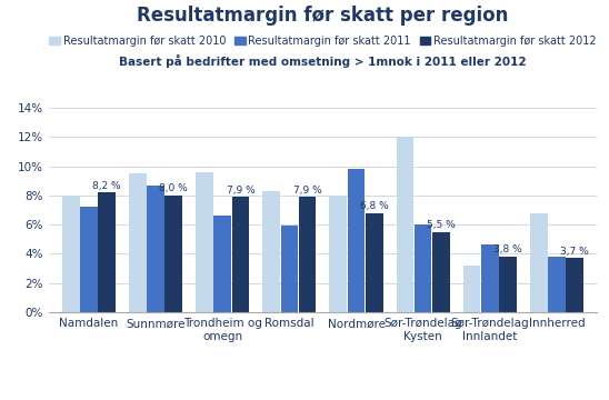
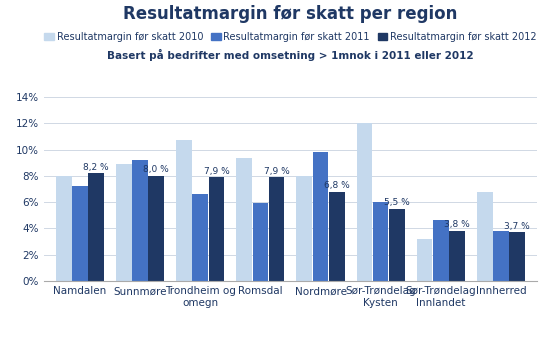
Resultatmargin før skatt 2010/Sunnmøre: 9.5% -> 8.9%
Resultatmargin før skatt 2011/Sunnmøre: 8.7% -> 9.2%
Resultatmargin før skatt 2010/Trondheim og omegn: 9.6% -> 10.7%
Resultatmargin før skatt 2010/Romsdal: 8.3% -> 9.4%
